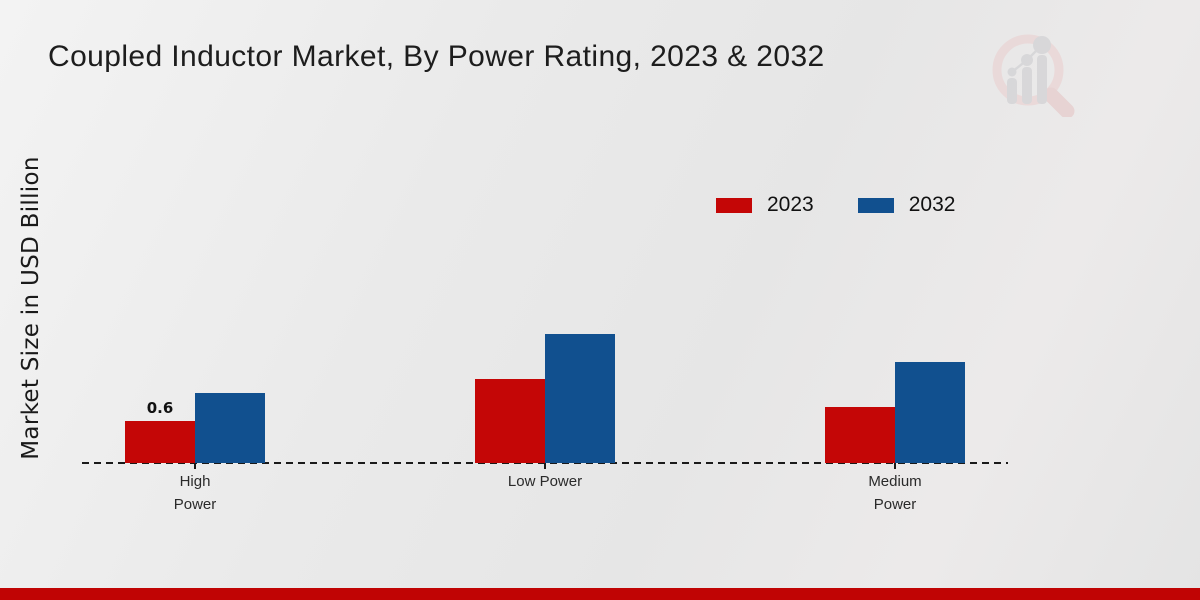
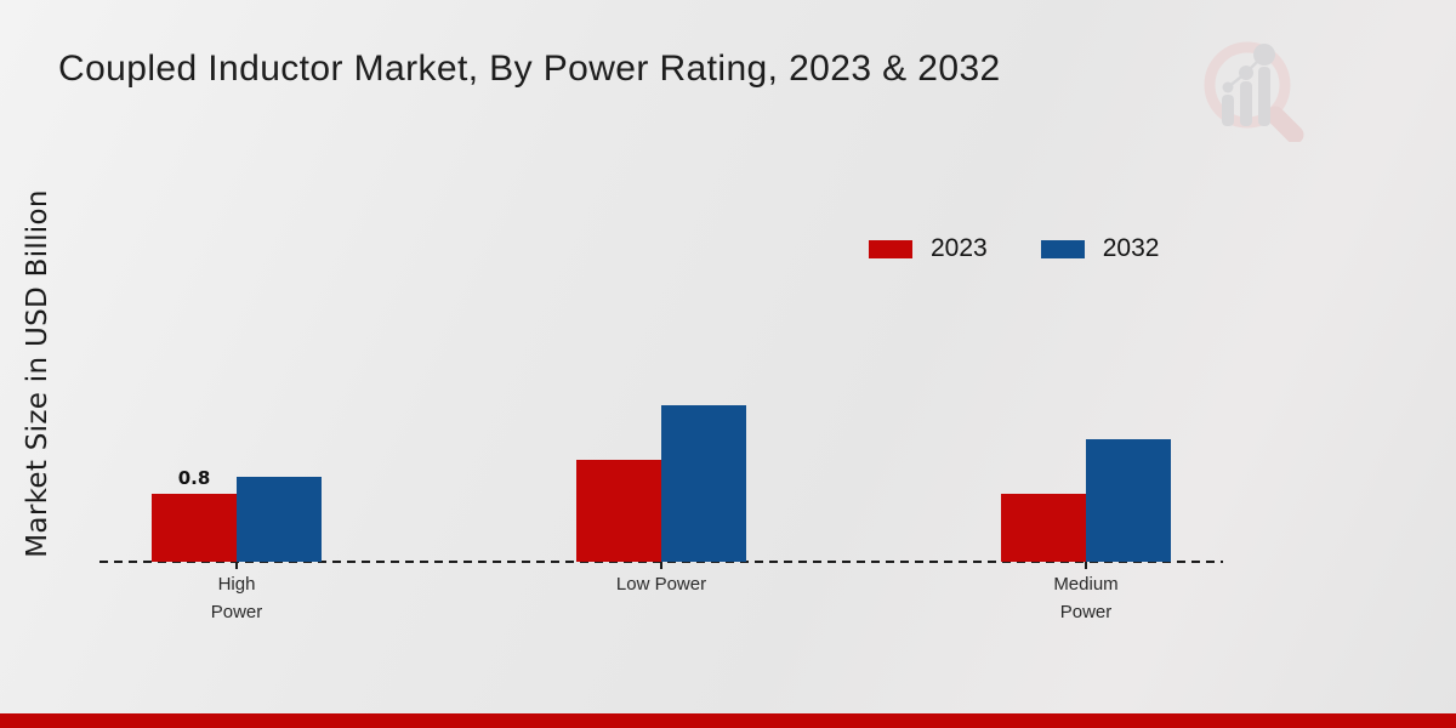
2023/High Power: 0.6 -> 0.8
